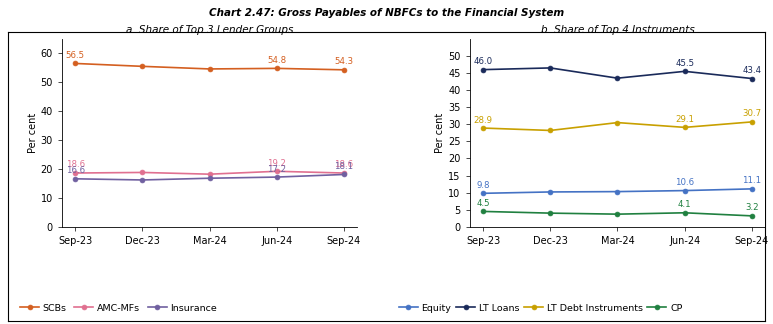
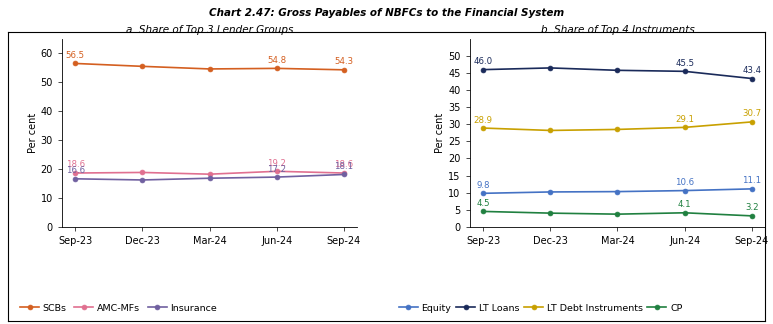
b. Share of Top 4 Instruments/LT Loans/Mar-24: 43.5 -> 45.8
b. Share of Top 4 Instruments/LT Debt Instruments/Mar-24: 30.5 -> 28.5
